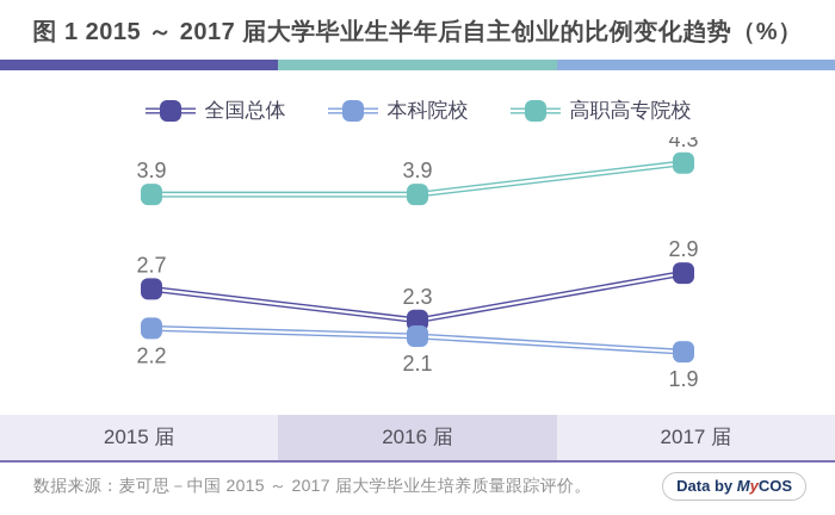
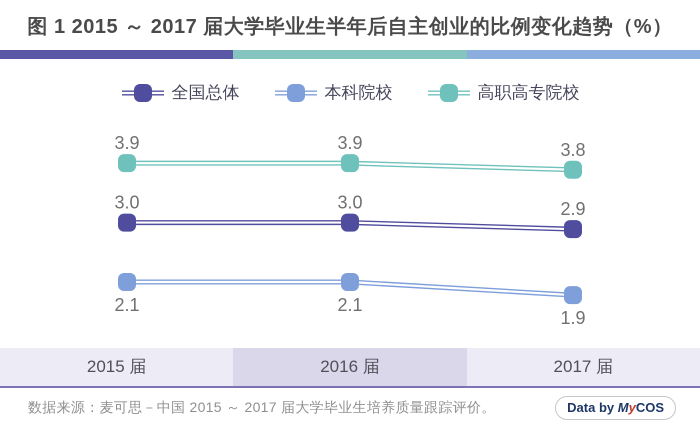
全国总体/2015 届: 2.7 -> 3.0
本科院校/2015 届: 2.2 -> 2.1
全国总体/2016 届: 2.3 -> 3.0
高职高专院校/2017 届: 4.3 -> 3.8
